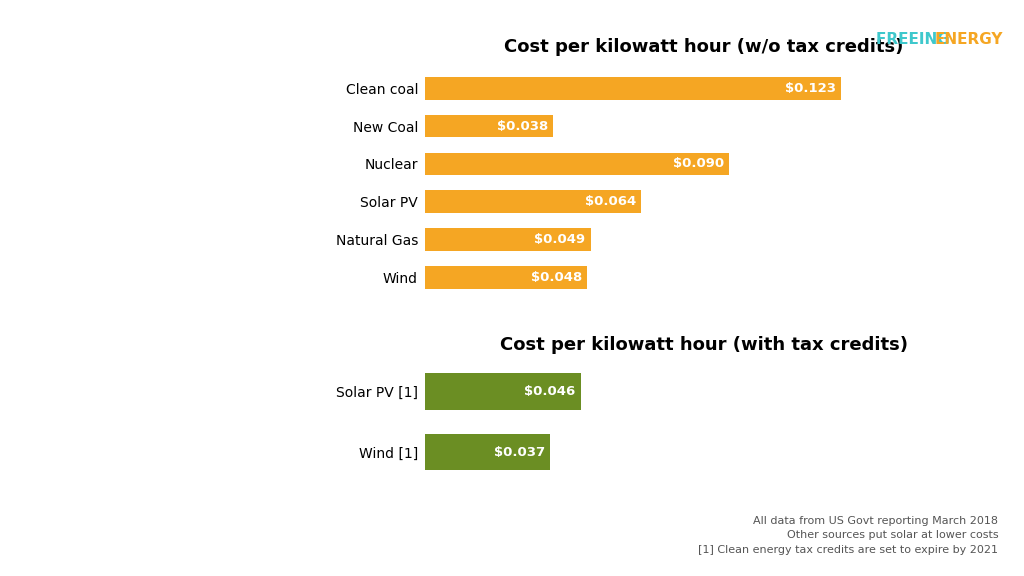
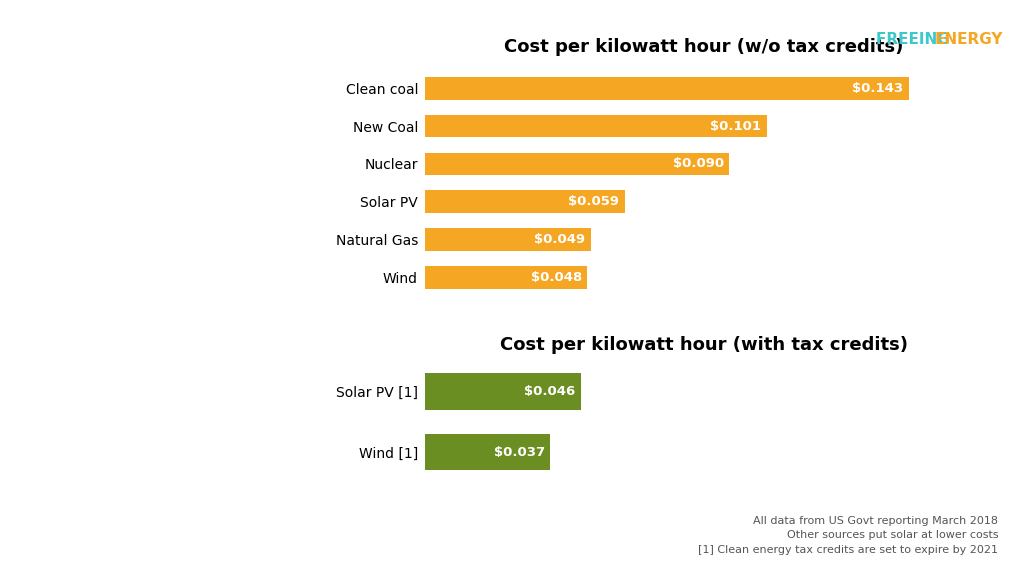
Cost per kilowatt hour (w/o tax credits)/Clean coal: $0.123 -> $0.143
Cost per kilowatt hour (w/o tax credits)/New Coal: $0.038 -> $0.101
Cost per kilowatt hour (w/o tax credits)/Solar PV: $0.064 -> $0.059
